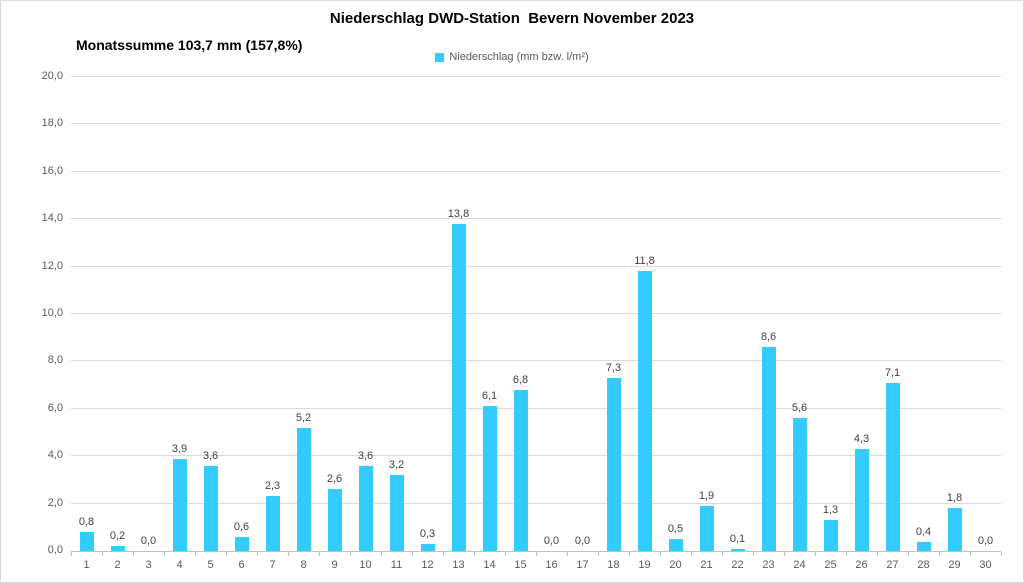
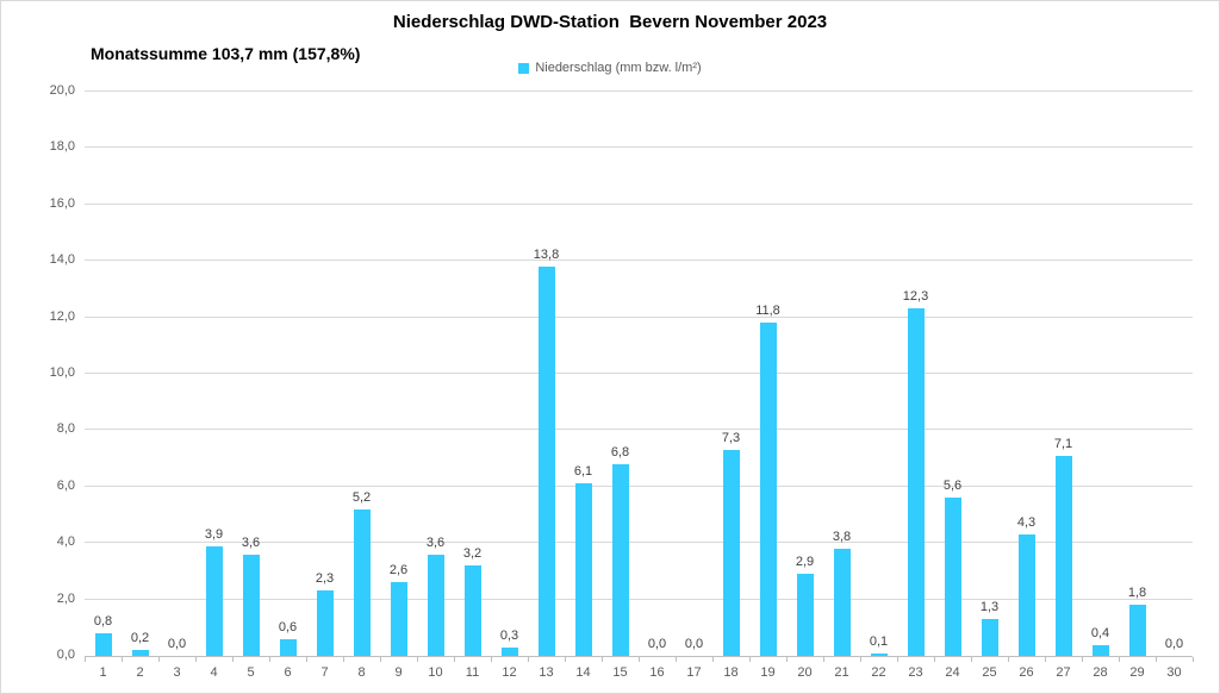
20: 0,5 -> 2,9
21: 1,9 -> 3,8
23: 8,6 -> 12,3
